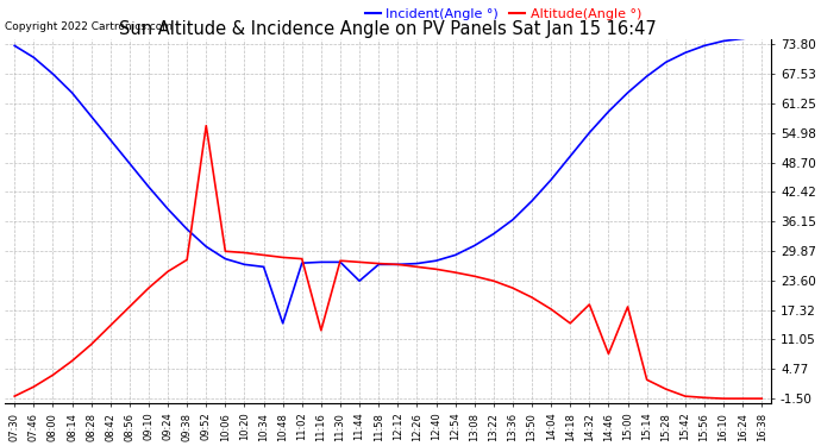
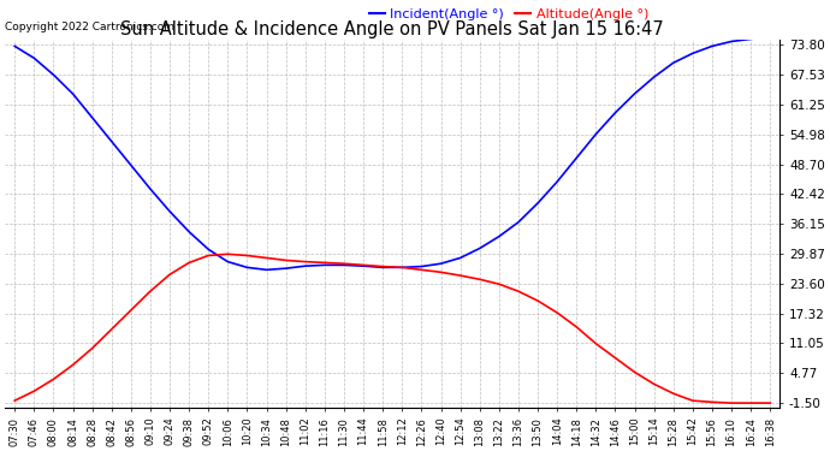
Altitude(Angle °)/09:52: 56.5 -> 29.5
Incident(Angle °)/10:48: 14.5 -> 26.8
Altitude(Angle °)/11:16: 13.0 -> 28.0
Incident(Angle °)/11:44: 23.5 -> 27.3
Altitude(Angle °)/14:32: 18.5 -> 11.0
Altitude(Angle °)/15:00: 18.0 -> 5.0
